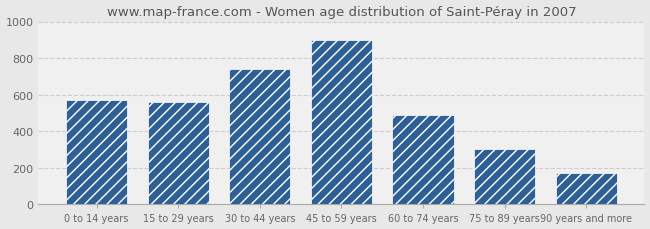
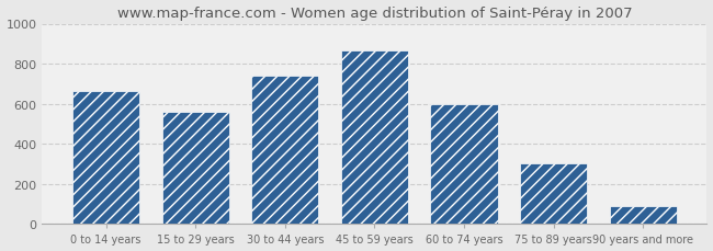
0 to 14 years: 570 -> 660
45 to 59 years: 900 -> 870
60 to 74 years: 490 -> 600
90 years and more: 170 -> 90
